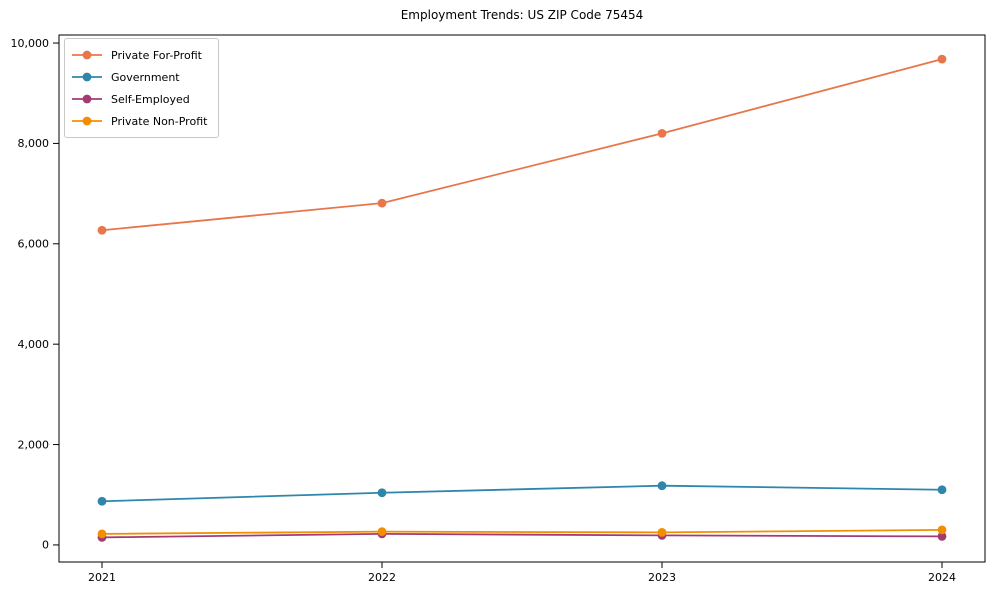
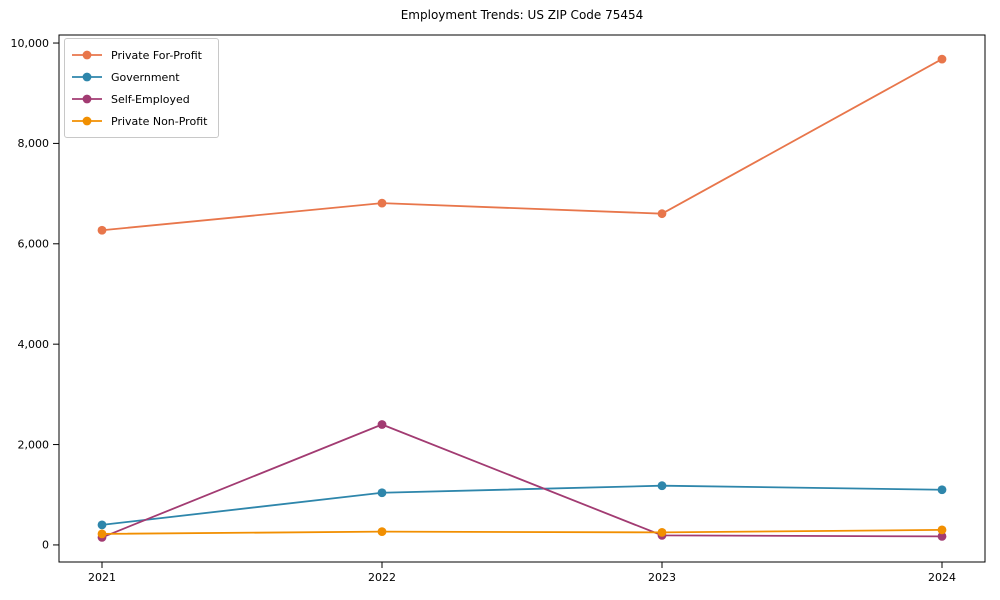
Government/2021: 900 -> 400
Self-Employed/2022: 200 -> 2400
Private For-Profit/2023: 8200 -> 6600
